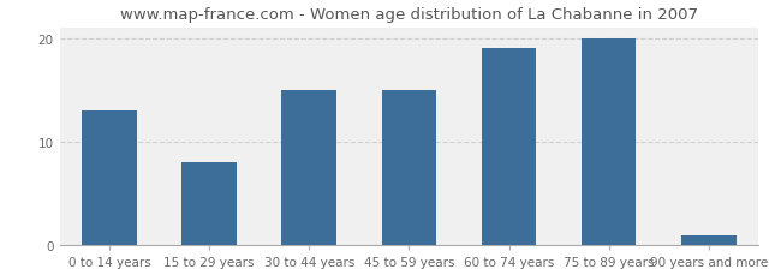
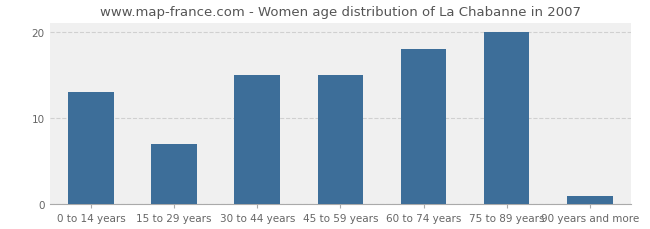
15 to 29 years: 8 -> 7
60 to 74 years: 19 -> 18
